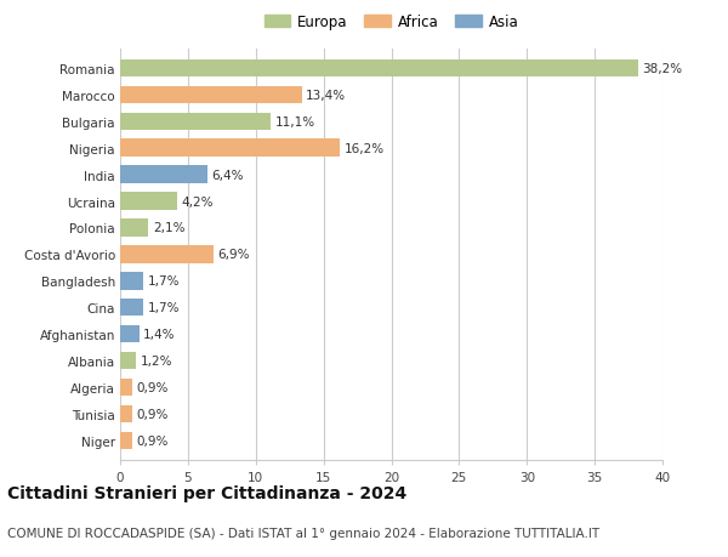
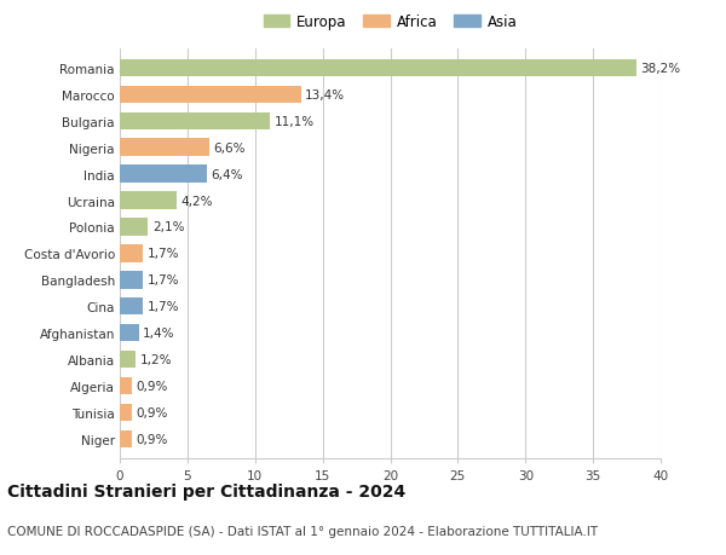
Nigeria: 16,2% -> 6,6%
Costa d'Avorio: 6,9% -> 1,7%
